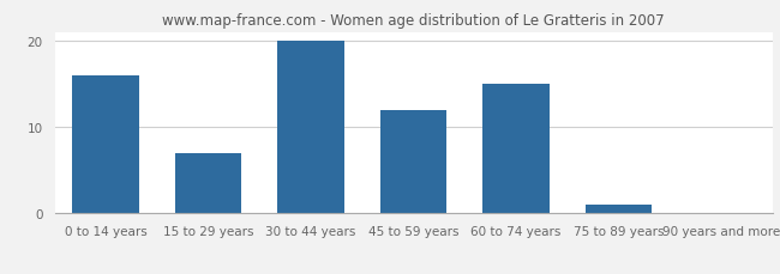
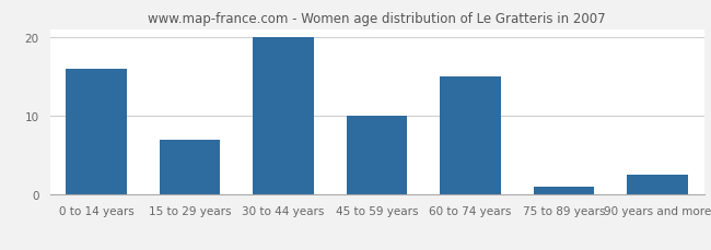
45 to 59 years: 12.0 -> 10.0
90 years and more: 0.1 -> 2.6
